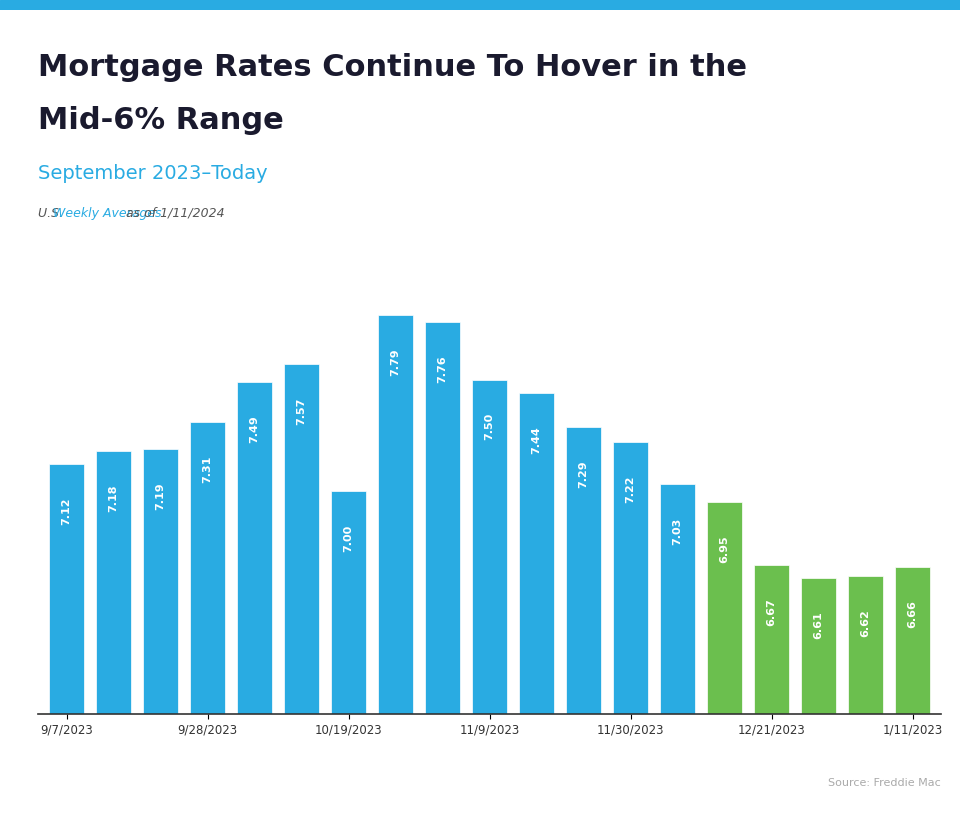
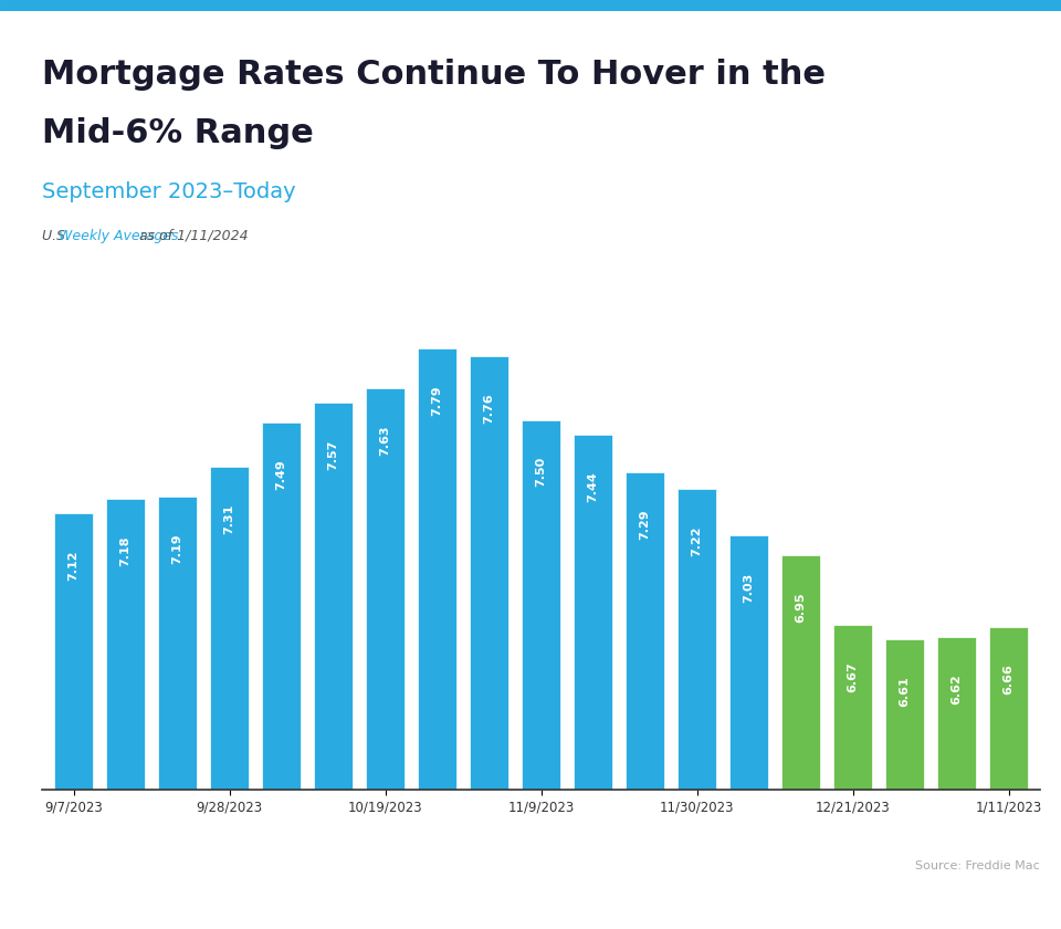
10/19/2023: 7.00 -> 7.63
